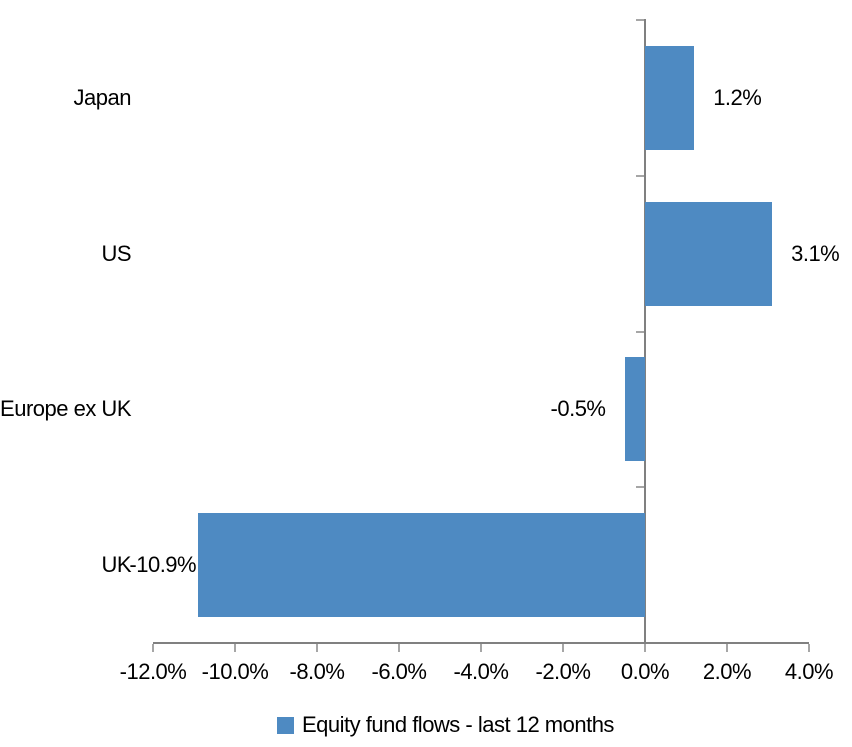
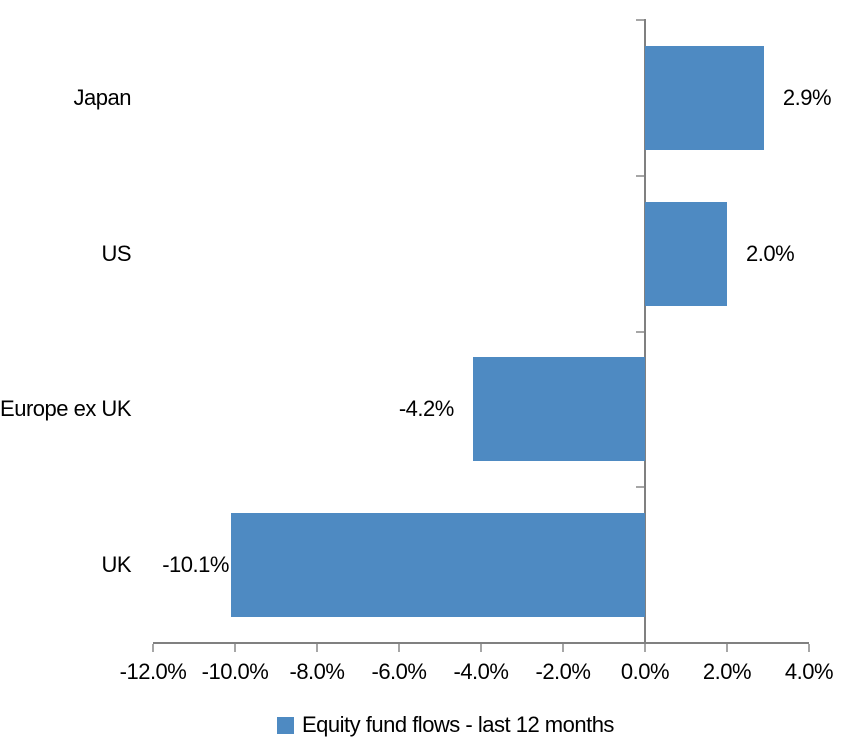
Japan: 1.2% -> 2.9%
US: 3.1% -> 2.0%
Europe ex UK: -0.5% -> -4.2%
UK: -10.9% -> -10.1%
